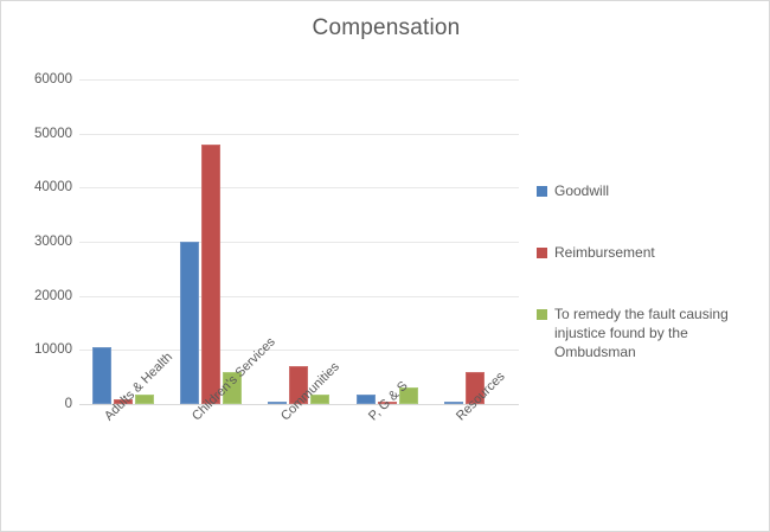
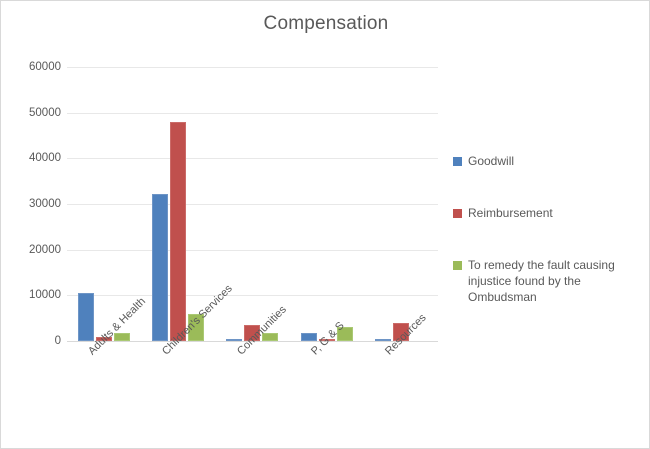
Goodwill/Children's Services: 30000 -> 32000
Reimbursement/Communities: 7000 -> 4000
Reimbursement/Resources: 6000 -> 4000
